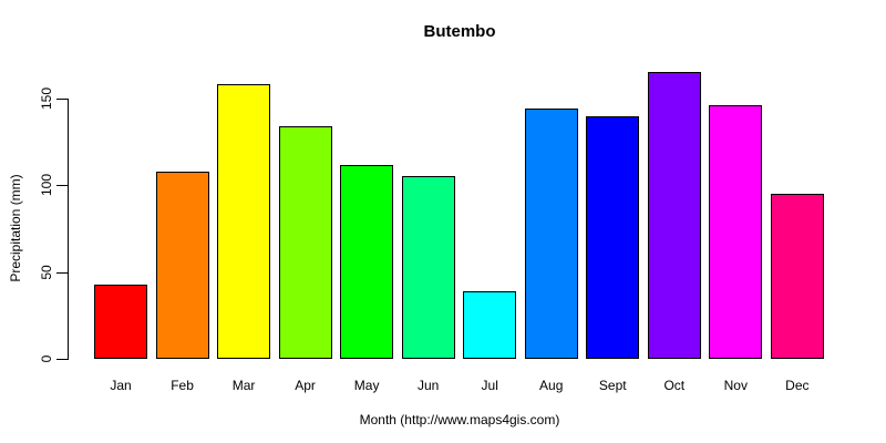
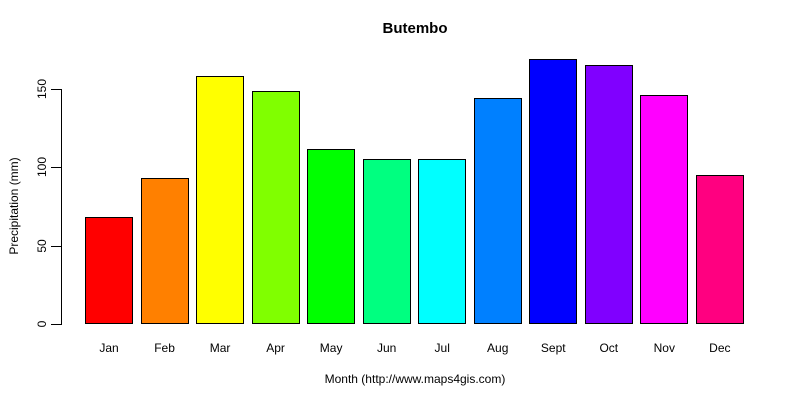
Jan: 43 -> 68
Feb: 108 -> 93
Apr: 134 -> 149
Jul: 39 -> 105
Sept: 140 -> 169
